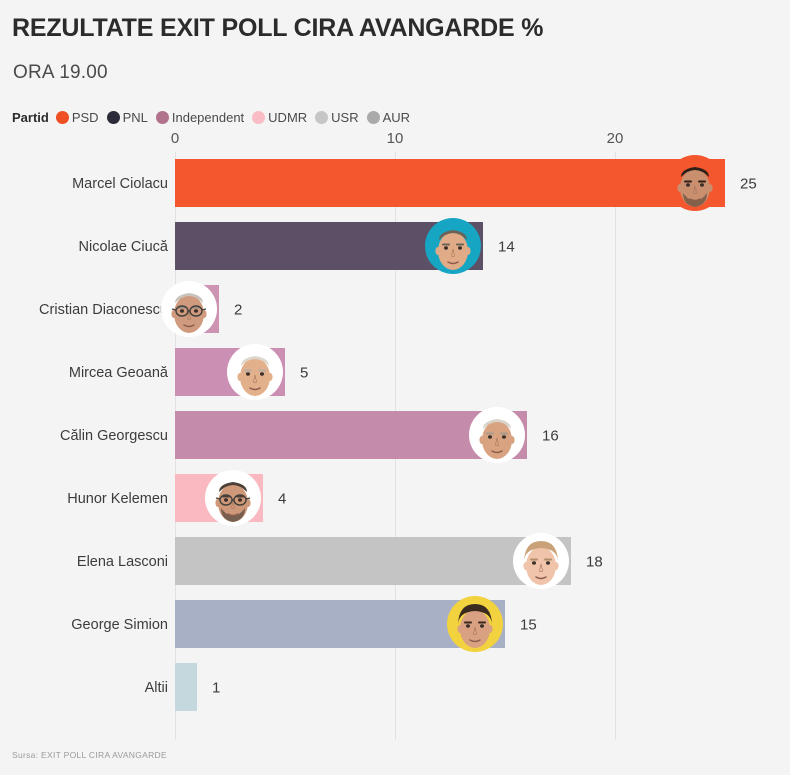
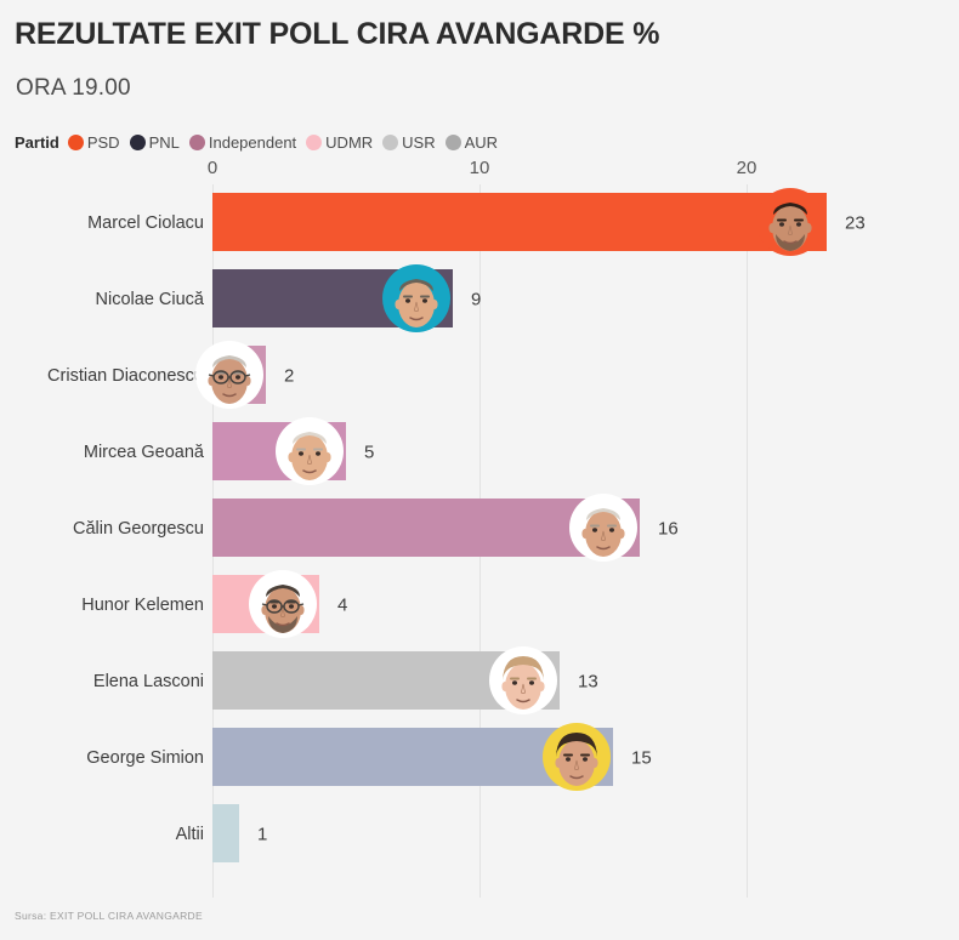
Marcel Ciolacu: 25 -> 23
Nicolae Ciucă: 14 -> 9
Elena Lasconi: 18 -> 13
